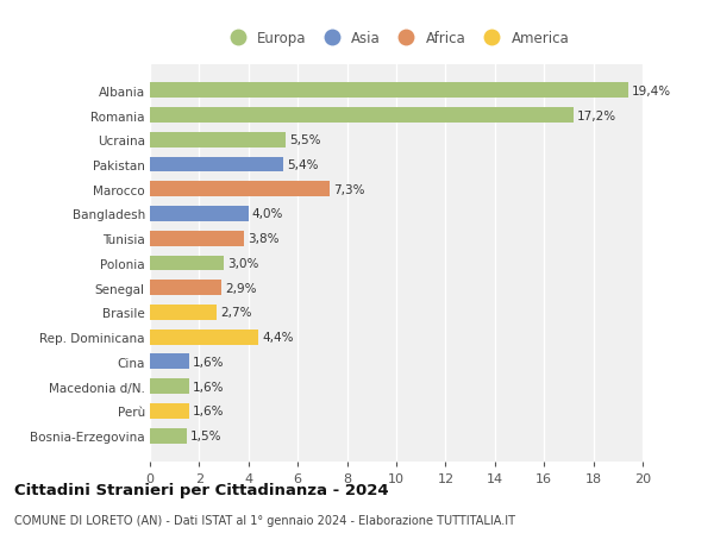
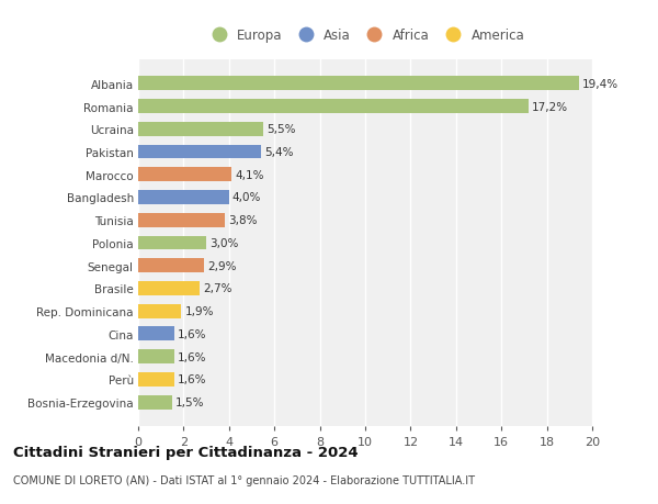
Marocco: 7,3% -> 4,1%
Rep. Dominicana: 4,4% -> 1,9%
